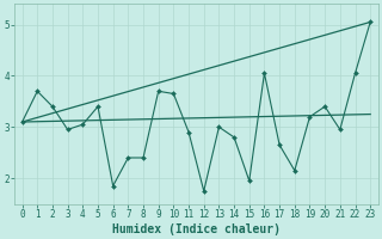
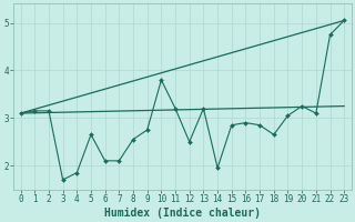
1: 3.70 -> 3.15
2: 3.40 -> 3.15
3: 2.95 -> 1.70
4: 3.05 -> 1.85
5: 3.40 -> 2.65
6: 1.85 -> 2.10
7: 2.40 -> 2.10
8: 2.40 -> 2.55
9: 3.70 -> 2.75
10: 3.65 -> 3.80
11: 2.90 -> 3.20
12: 1.75 -> 2.50
13: 3.00 -> 3.20
14: 2.80 -> 1.95
15: 1.95 -> 2.85
16: 4.05 -> 2.90
17: 2.65 -> 2.85
18: 2.15 -> 2.65
19: 3.20 -> 3.05
20: 3.40 -> 3.25
21: 2.95 -> 3.10
22: 4.05 -> 4.75
